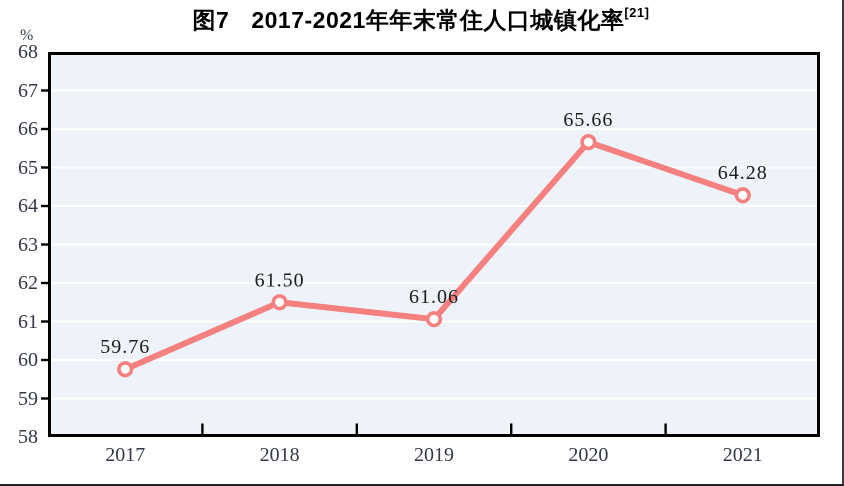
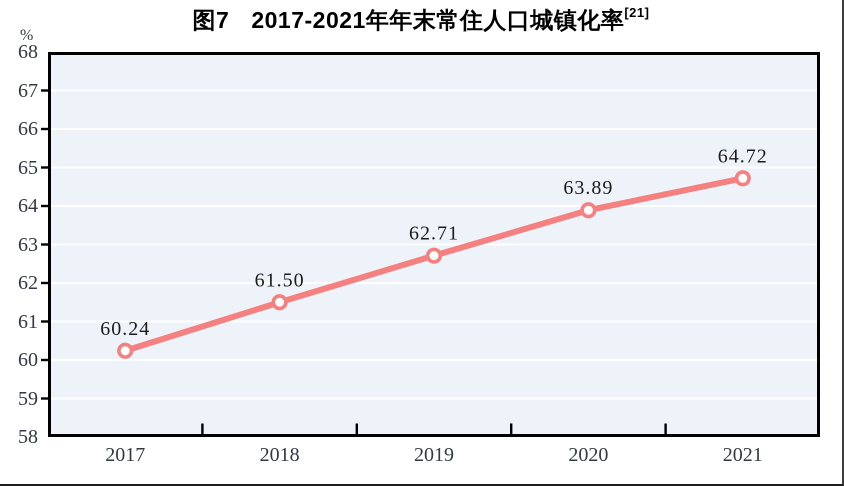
2017: 59.76 -> 60.24
2019: 61.06 -> 62.71
2020: 65.66 -> 63.89
2021: 64.28 -> 64.72
